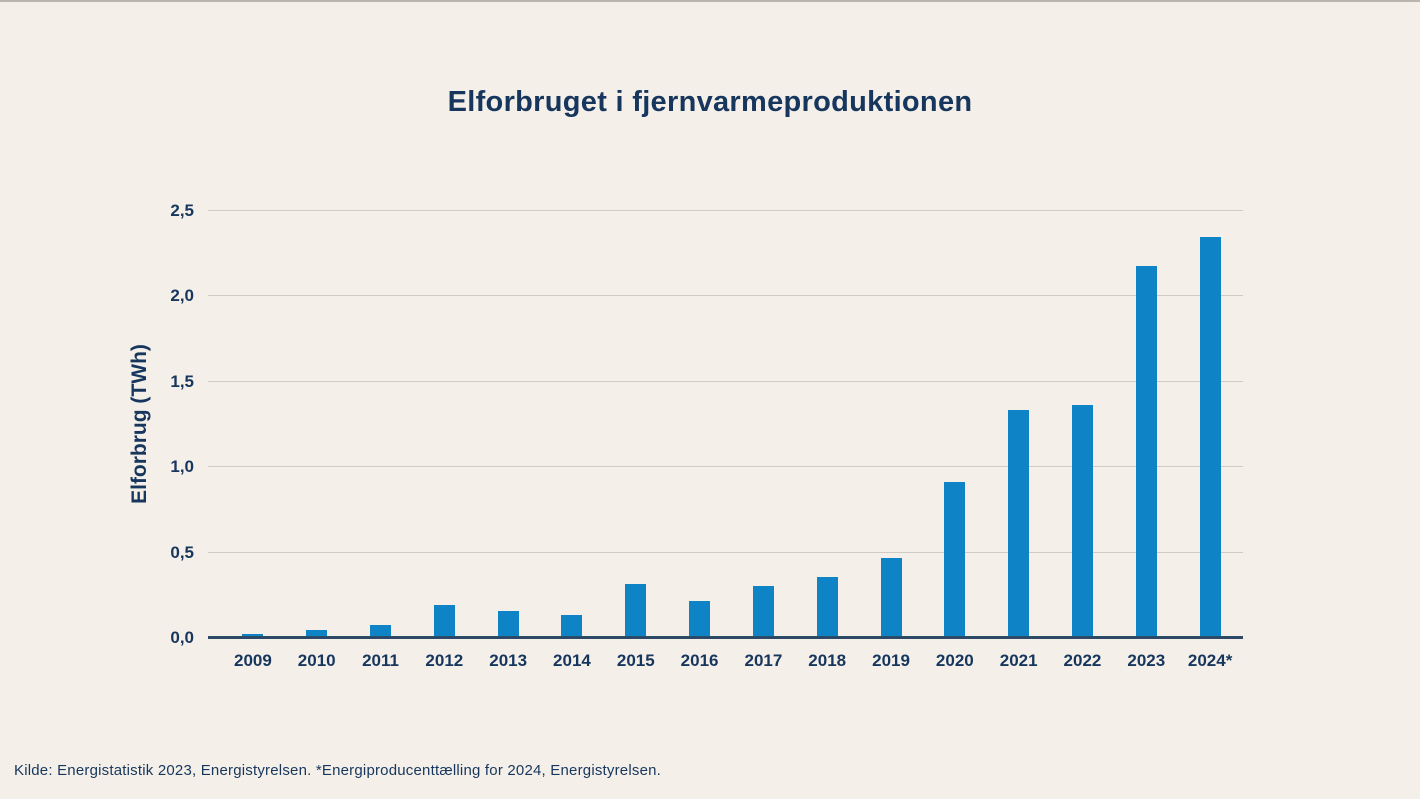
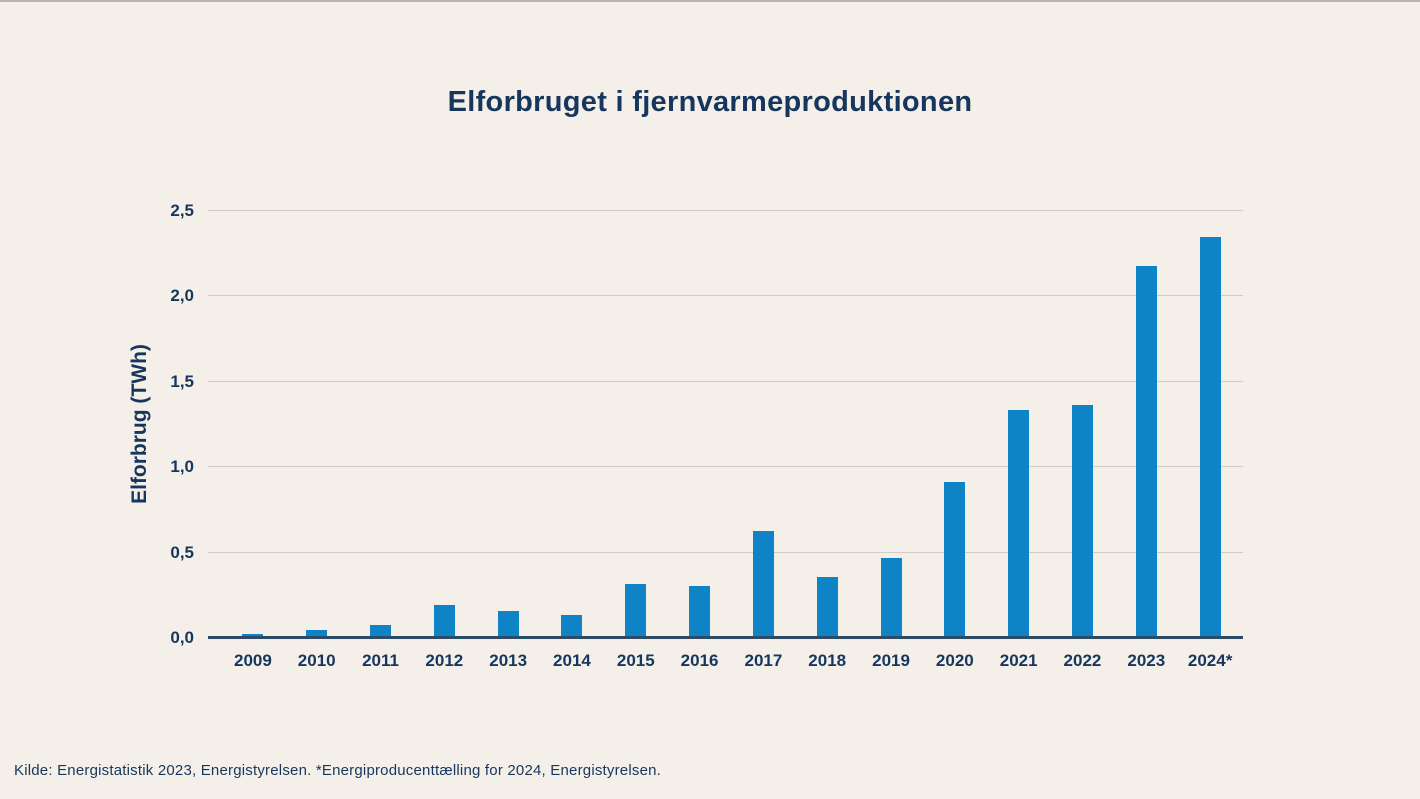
2016: 0,21 -> 0,30
2017: 0,30 -> 0,62
